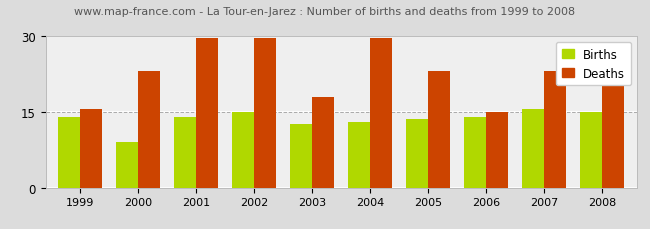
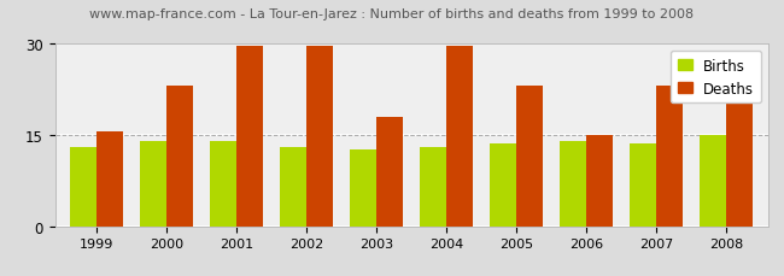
Births/1999: 14.0 -> 13.0
Births/2000: 9.0 -> 14.0
Births/2002: 15.0 -> 13.0
Births/2007: 15.6 -> 13.5
